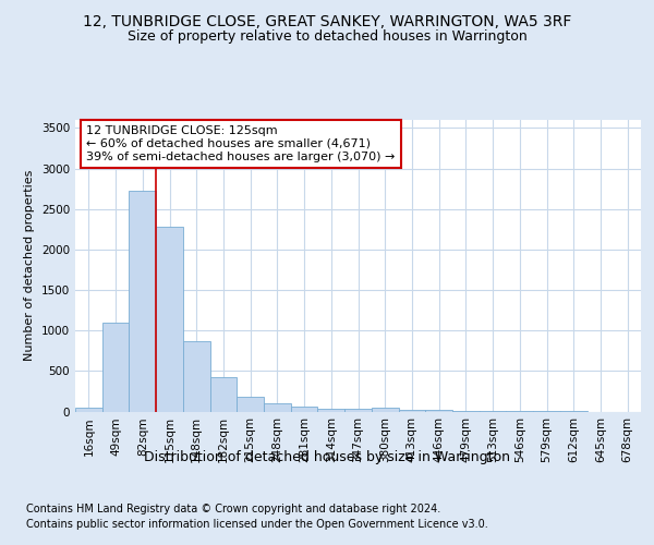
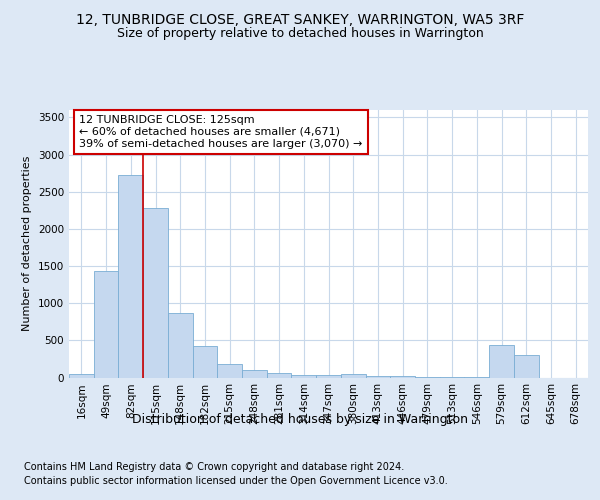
49sqm: 1100 -> 1440
579sqm: 0 -> 440
612sqm: 0 -> 300
